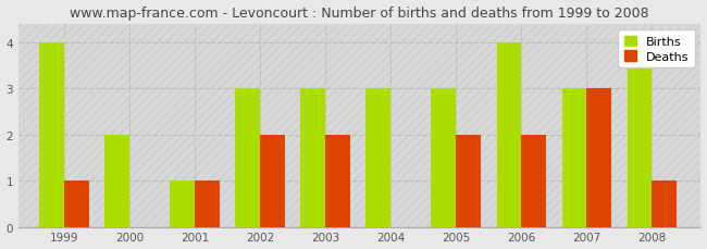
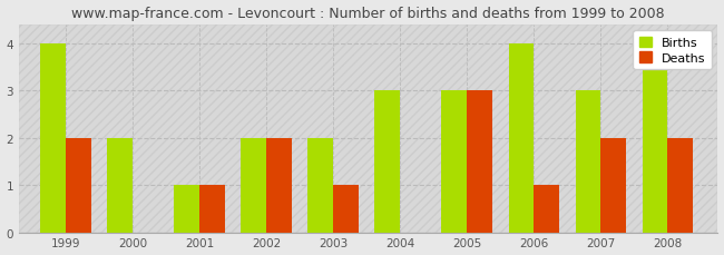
Deaths/1999: 1 -> 2
Births/2002: 3 -> 2
Births/2003: 3 -> 2
Deaths/2003: 2 -> 1
Deaths/2005: 2 -> 3
Deaths/2006: 2 -> 1
Deaths/2007: 3 -> 2
Deaths/2008: 1 -> 2
